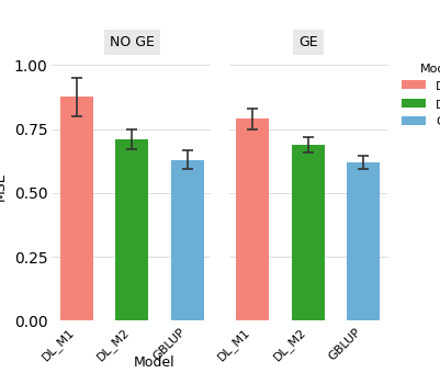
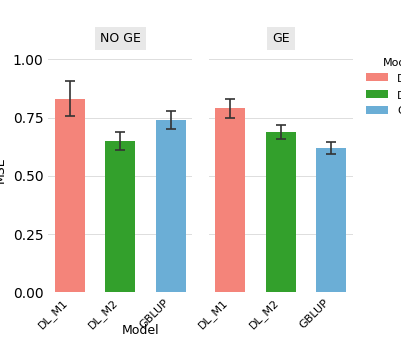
NO GE/DL_M1: 0.875 -> 0.830
NO GE/DL_M2: 0.710 -> 0.650
NO GE/GBLUP: 0.630 -> 0.740
